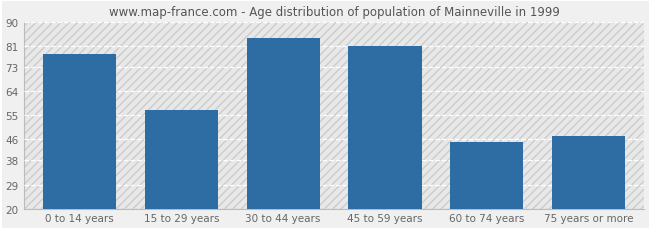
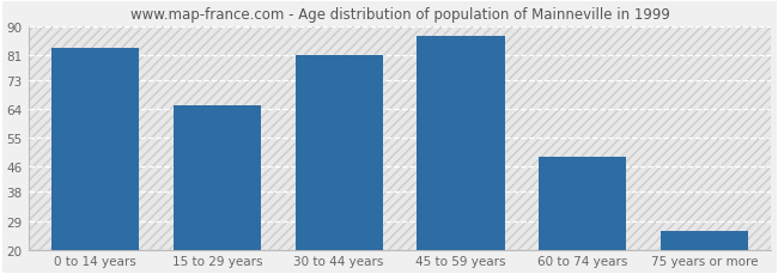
0 to 14 years: 78 -> 83
15 to 29 years: 57 -> 65
30 to 44 years: 84 -> 81
45 to 59 years: 81 -> 87
60 to 74 years: 45 -> 49
75 years or more: 47 -> 26
